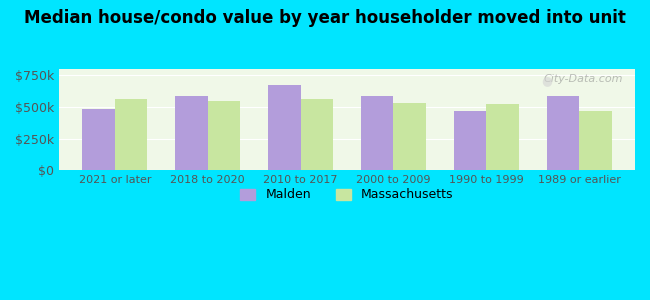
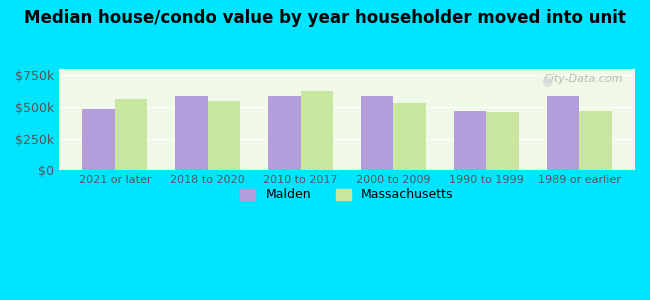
Malden/2010 to 2017: $670k -> $590k
Massachusetts/2010 to 2017: $560k -> $630k
Massachusetts/1990 to 1999: $520k -> $460k
